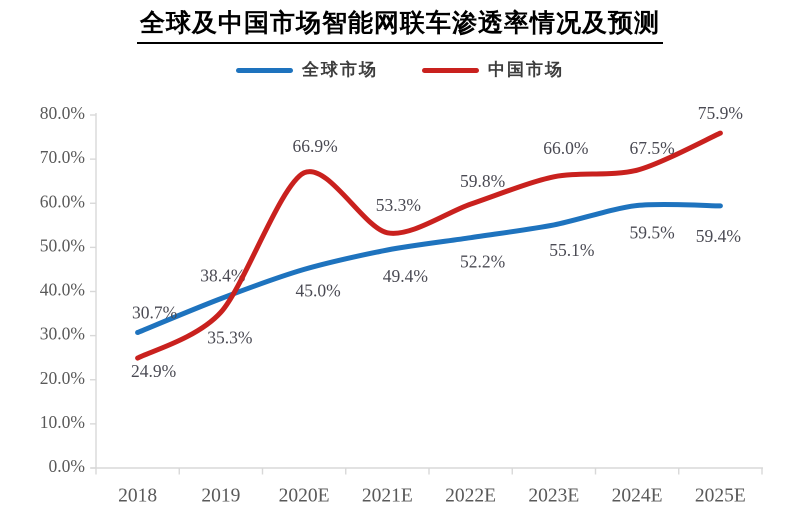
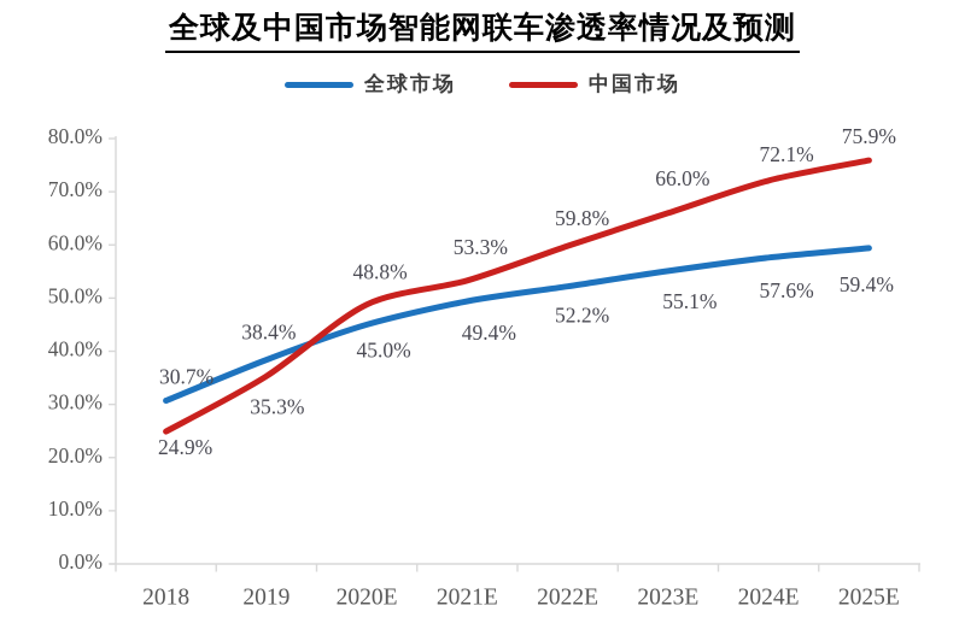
中国市场/2020E: 66.9% -> 48.8%
全球市场/2024E: 59.5% -> 57.6%
中国市场/2024E: 67.5% -> 72.1%
